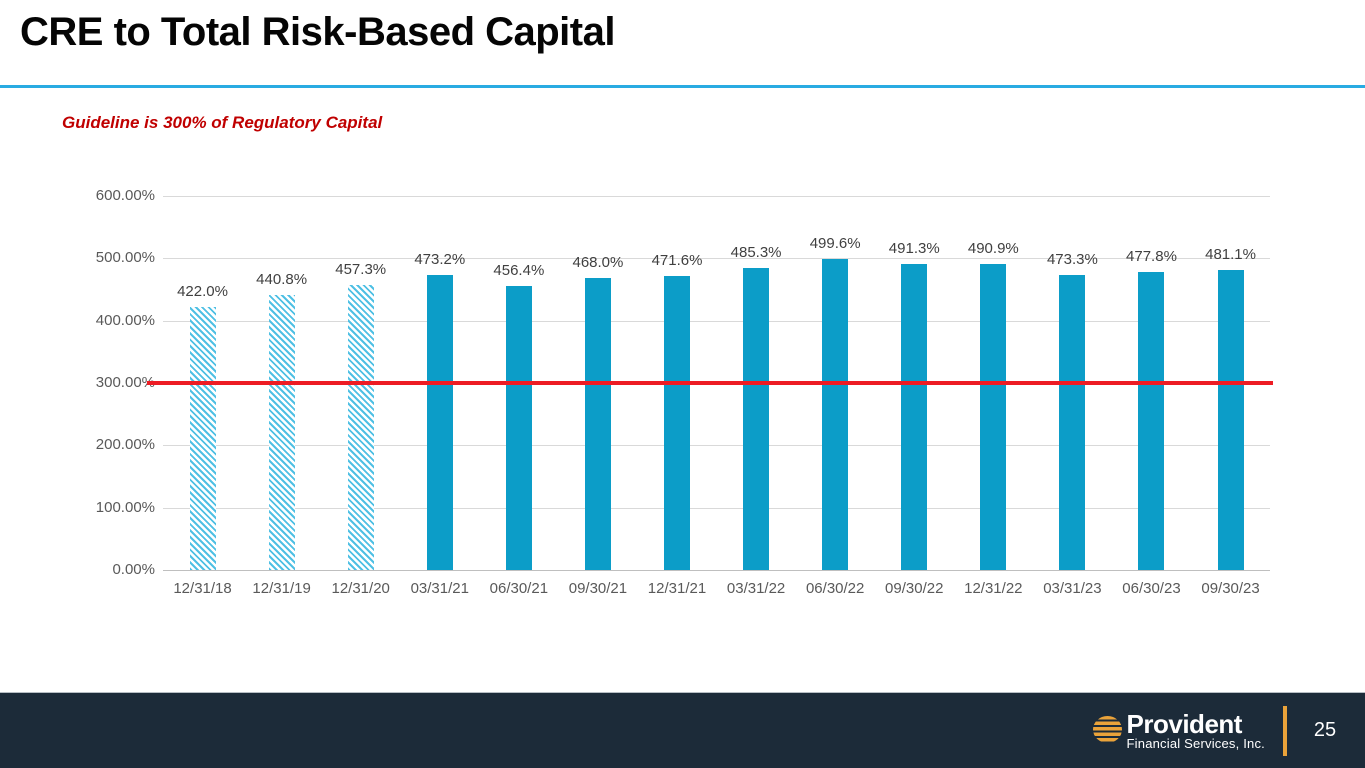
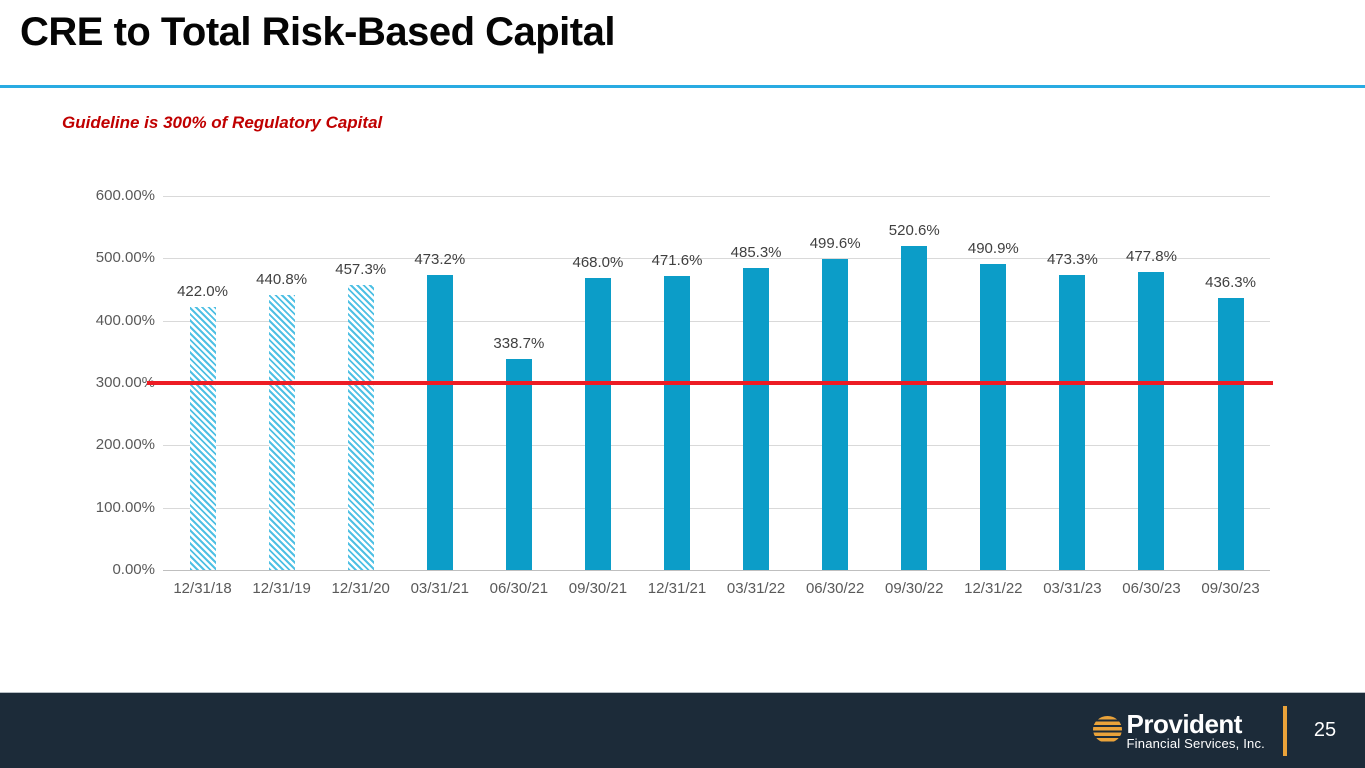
06/30/21: 456.4% -> 338.7%
09/30/22: 491.3% -> 520.6%
09/30/23: 481.1% -> 436.3%
